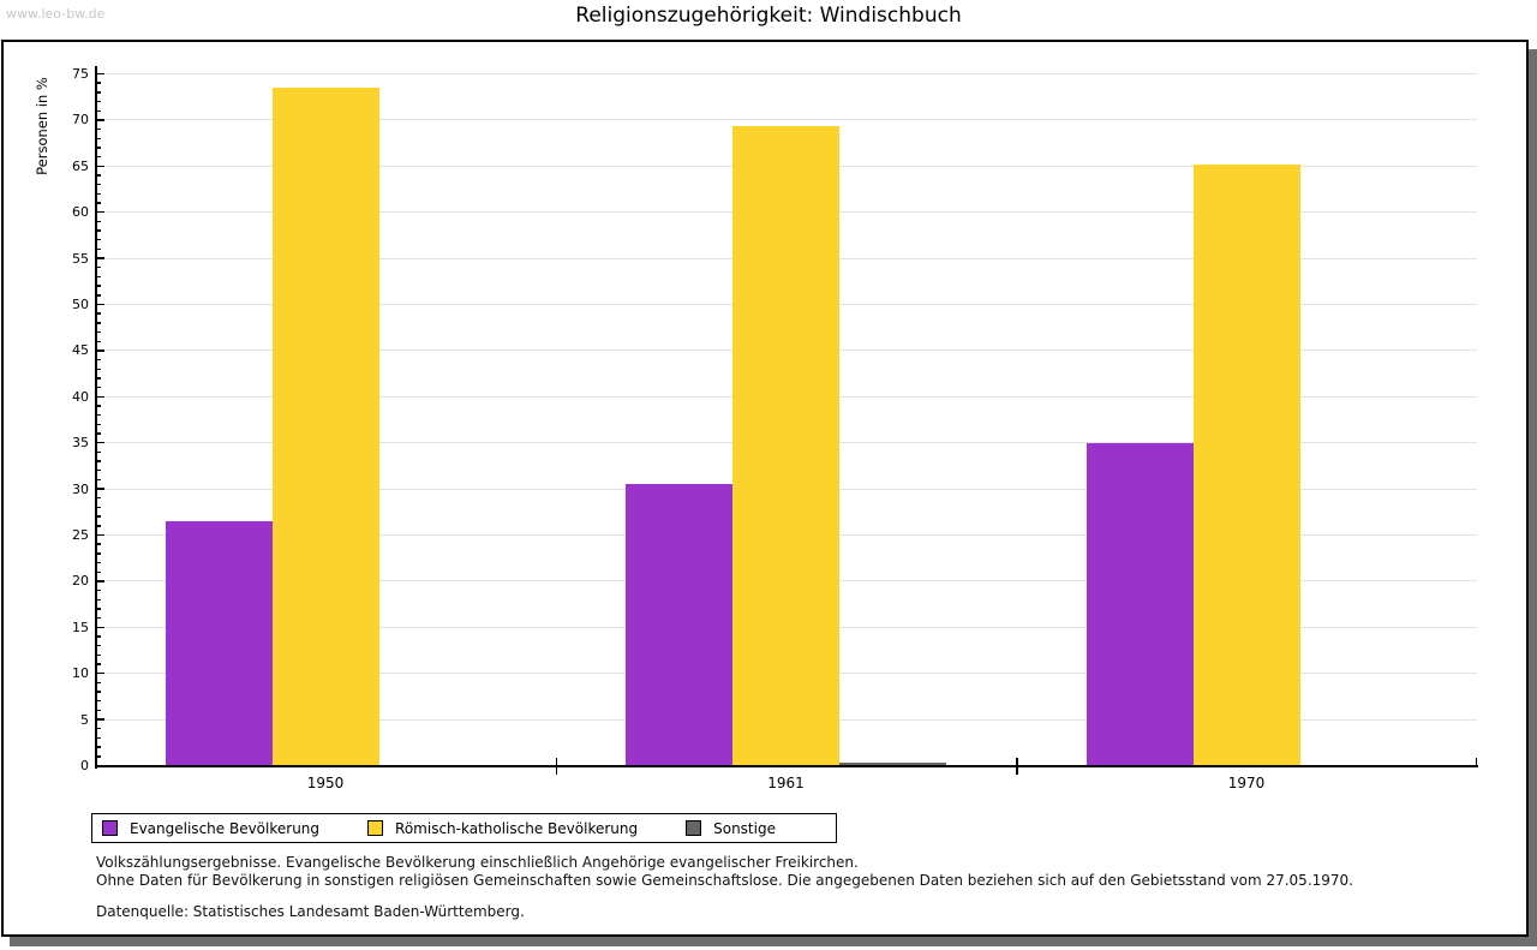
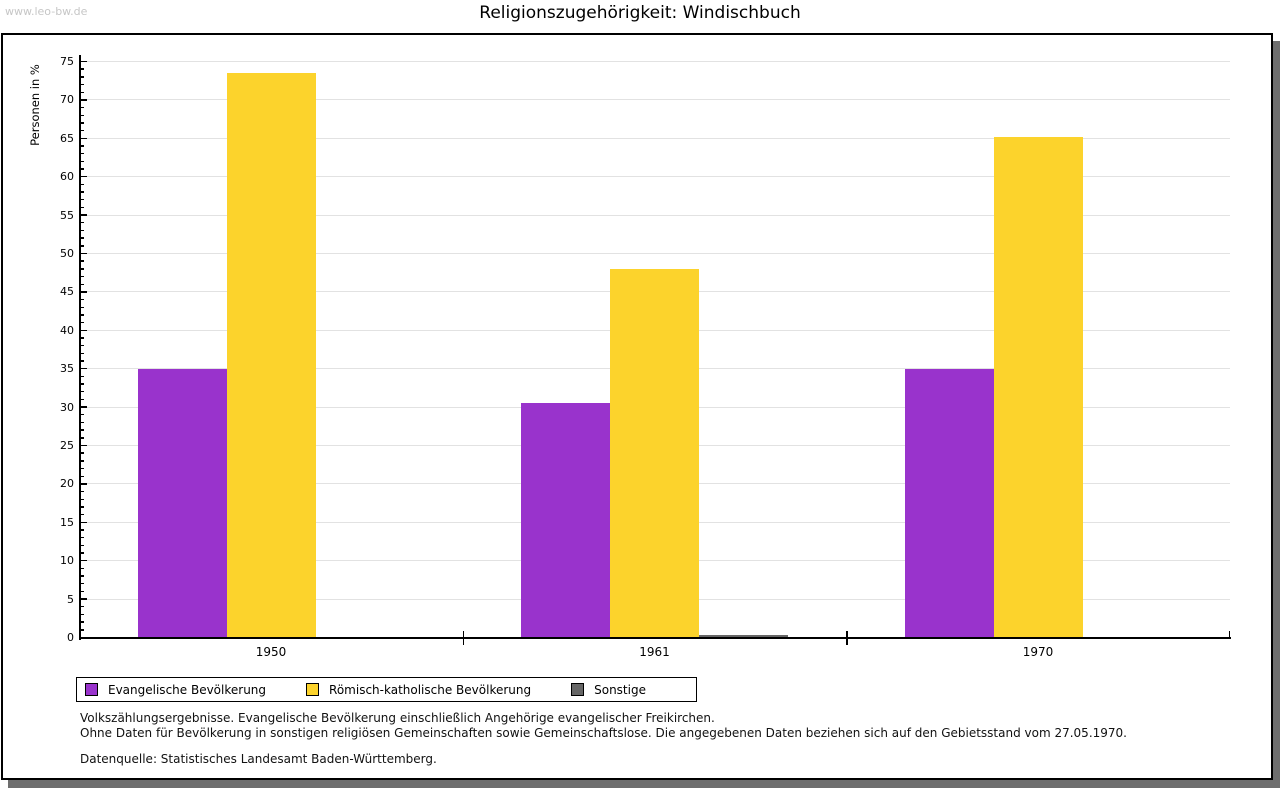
Evangelische Bevölkerung/1950: 26 -> 35
Römisch-katholische Bevölkerung/1961: 69 -> 48
